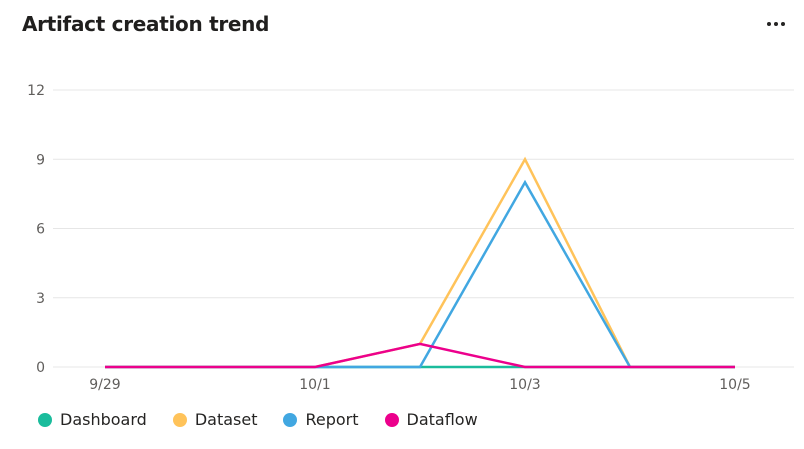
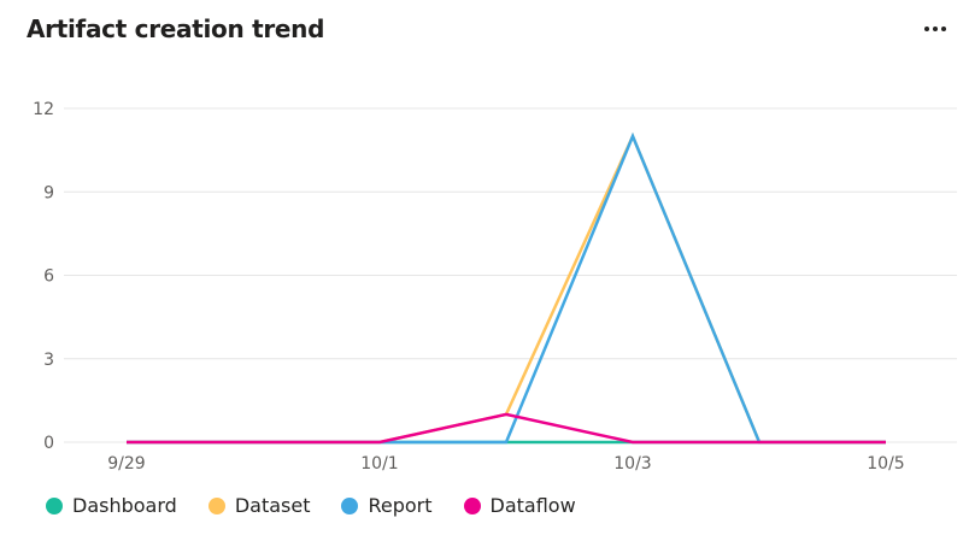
Dataset/10/3: 9 -> 11
Report/10/3: 8 -> 11
